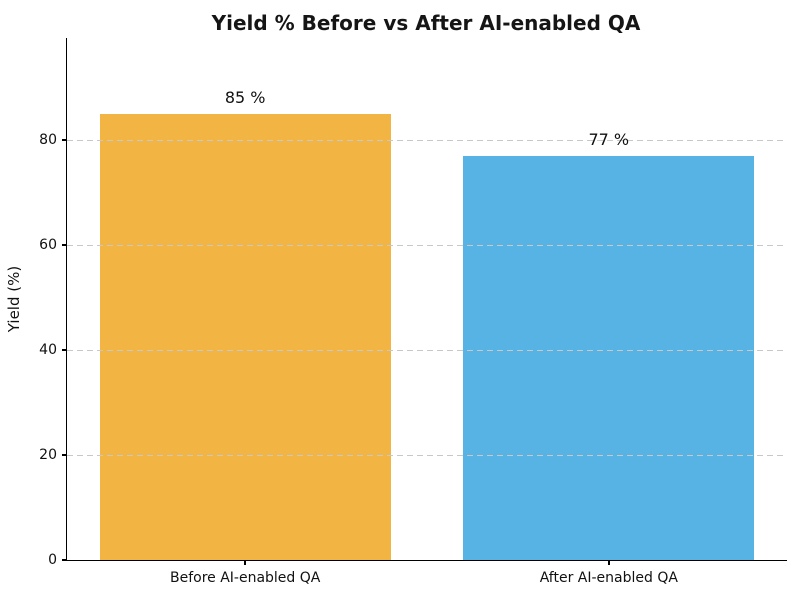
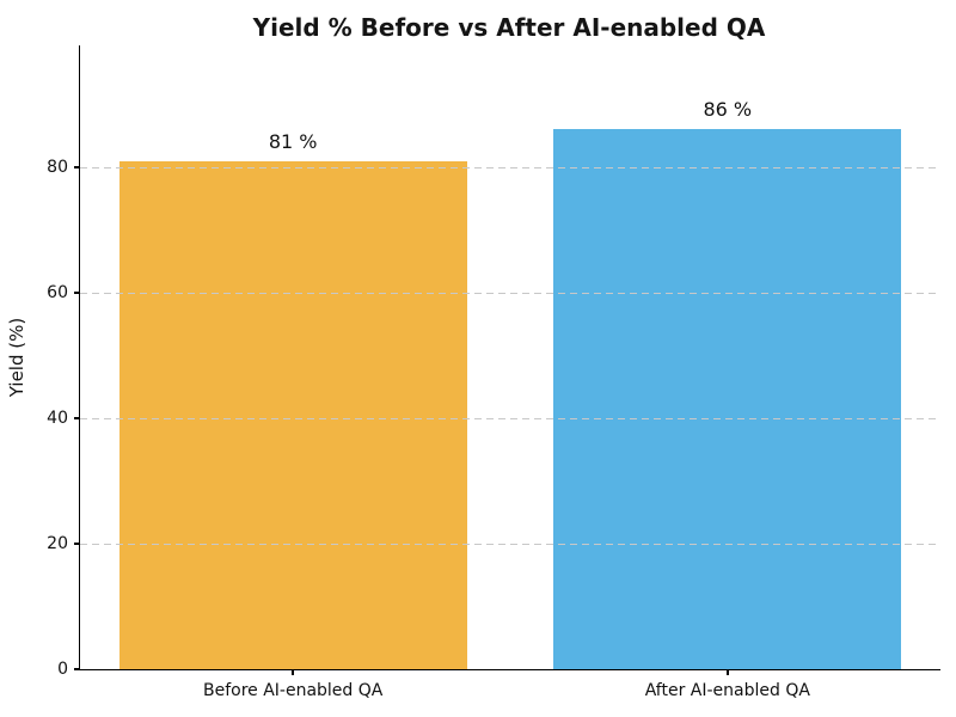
Before AI-enabled QA: 85 -> 81
After AI-enabled QA: 77 -> 86
